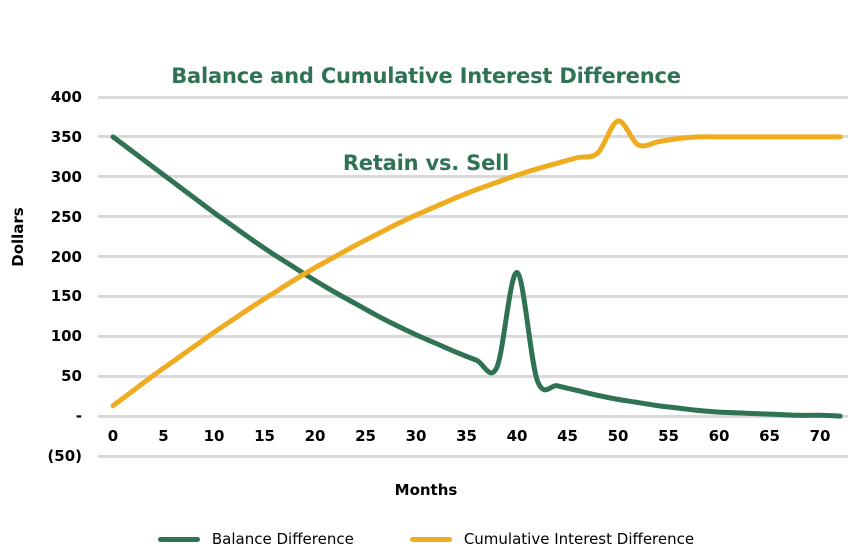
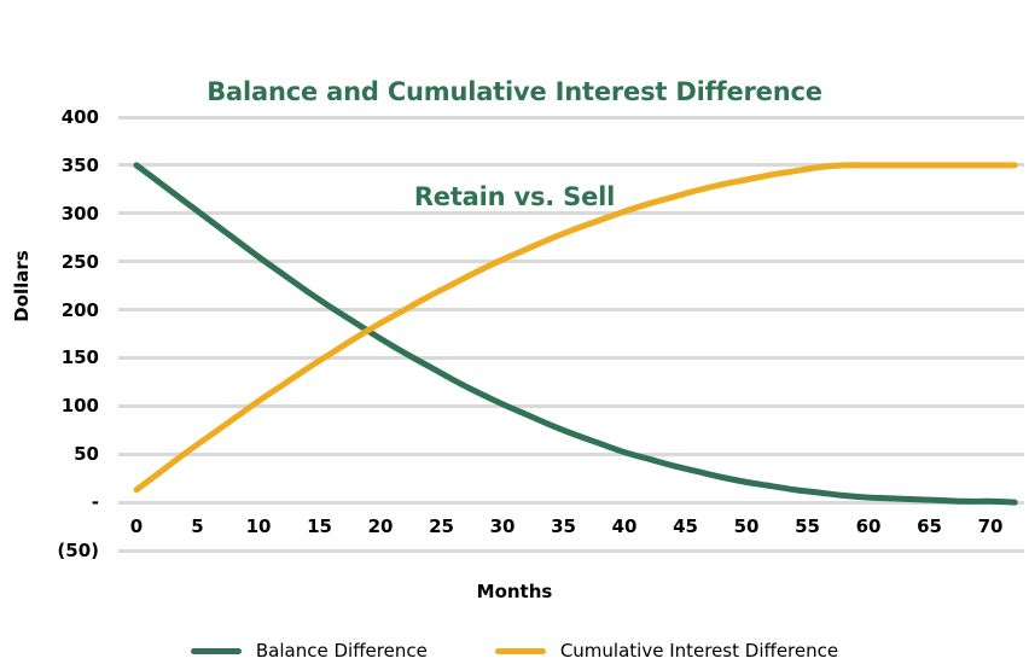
Balance Difference/40: 180 -> 50
Cumulative Interest Difference/50: 370 -> 340
